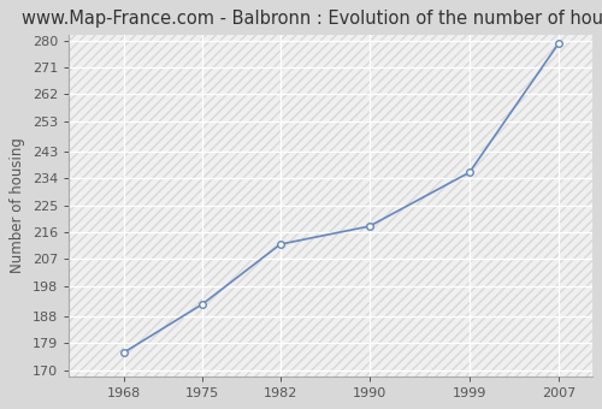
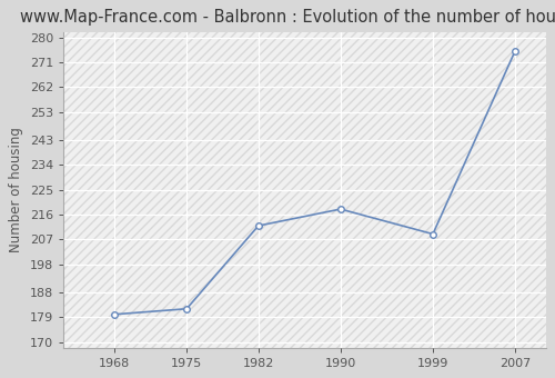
1968: 176 -> 180
1975: 192 -> 182
1999: 236 -> 209
2007: 279 -> 275
